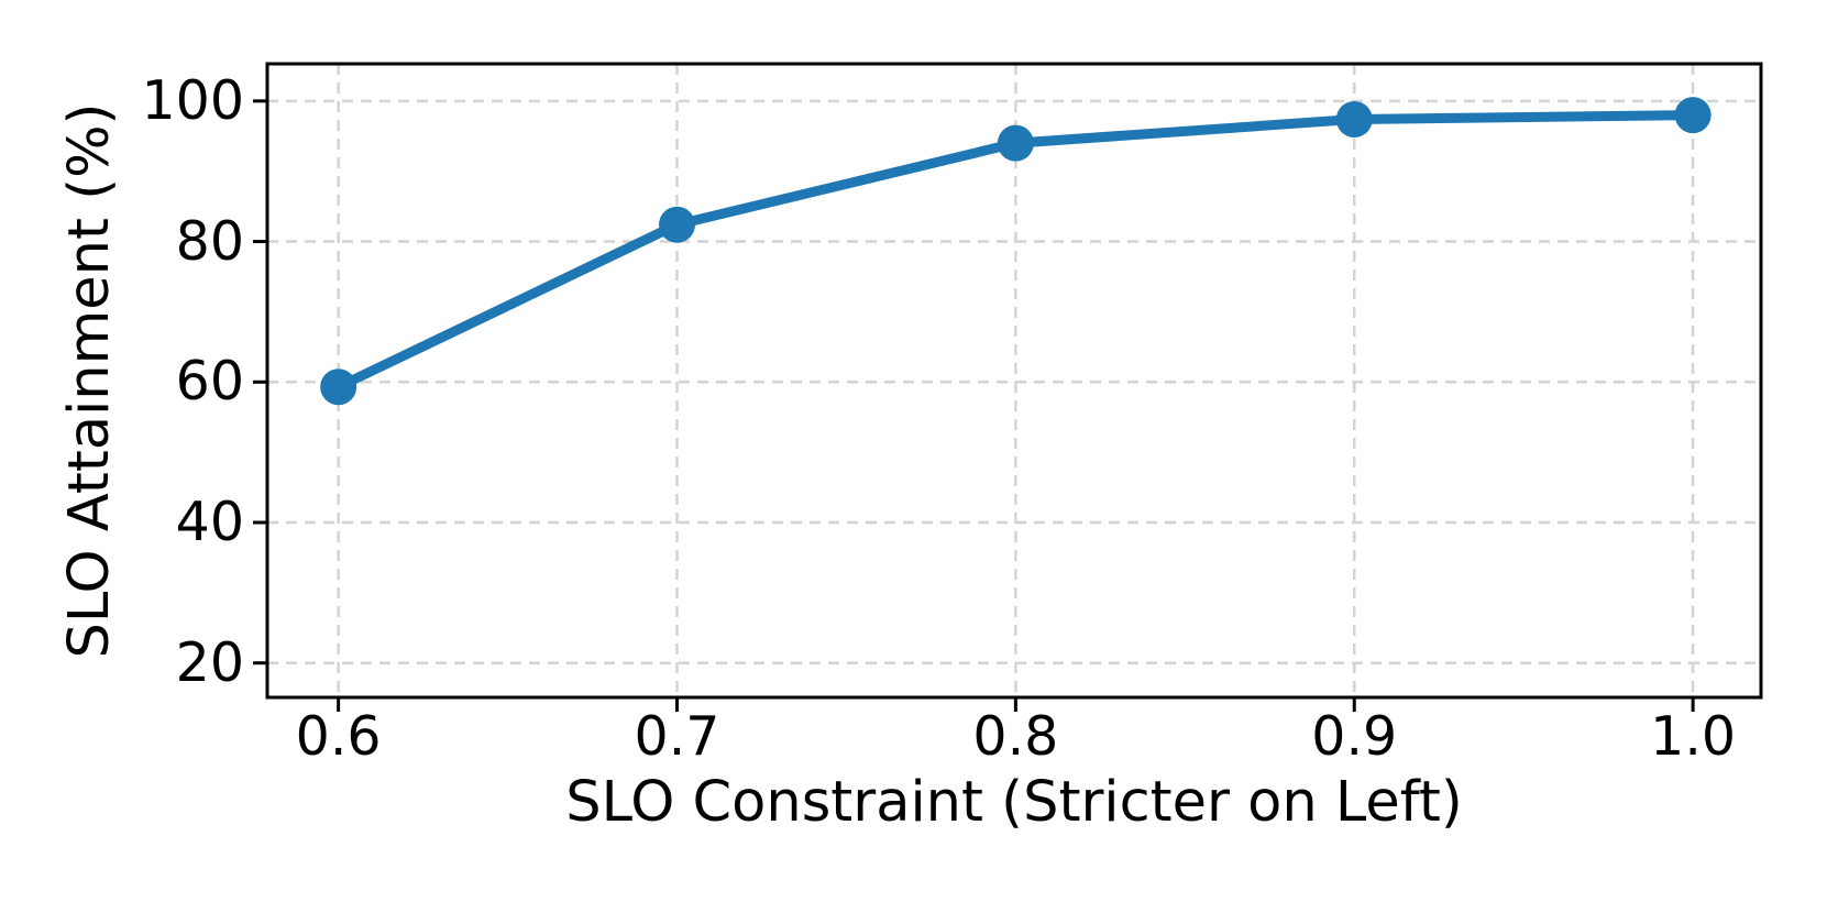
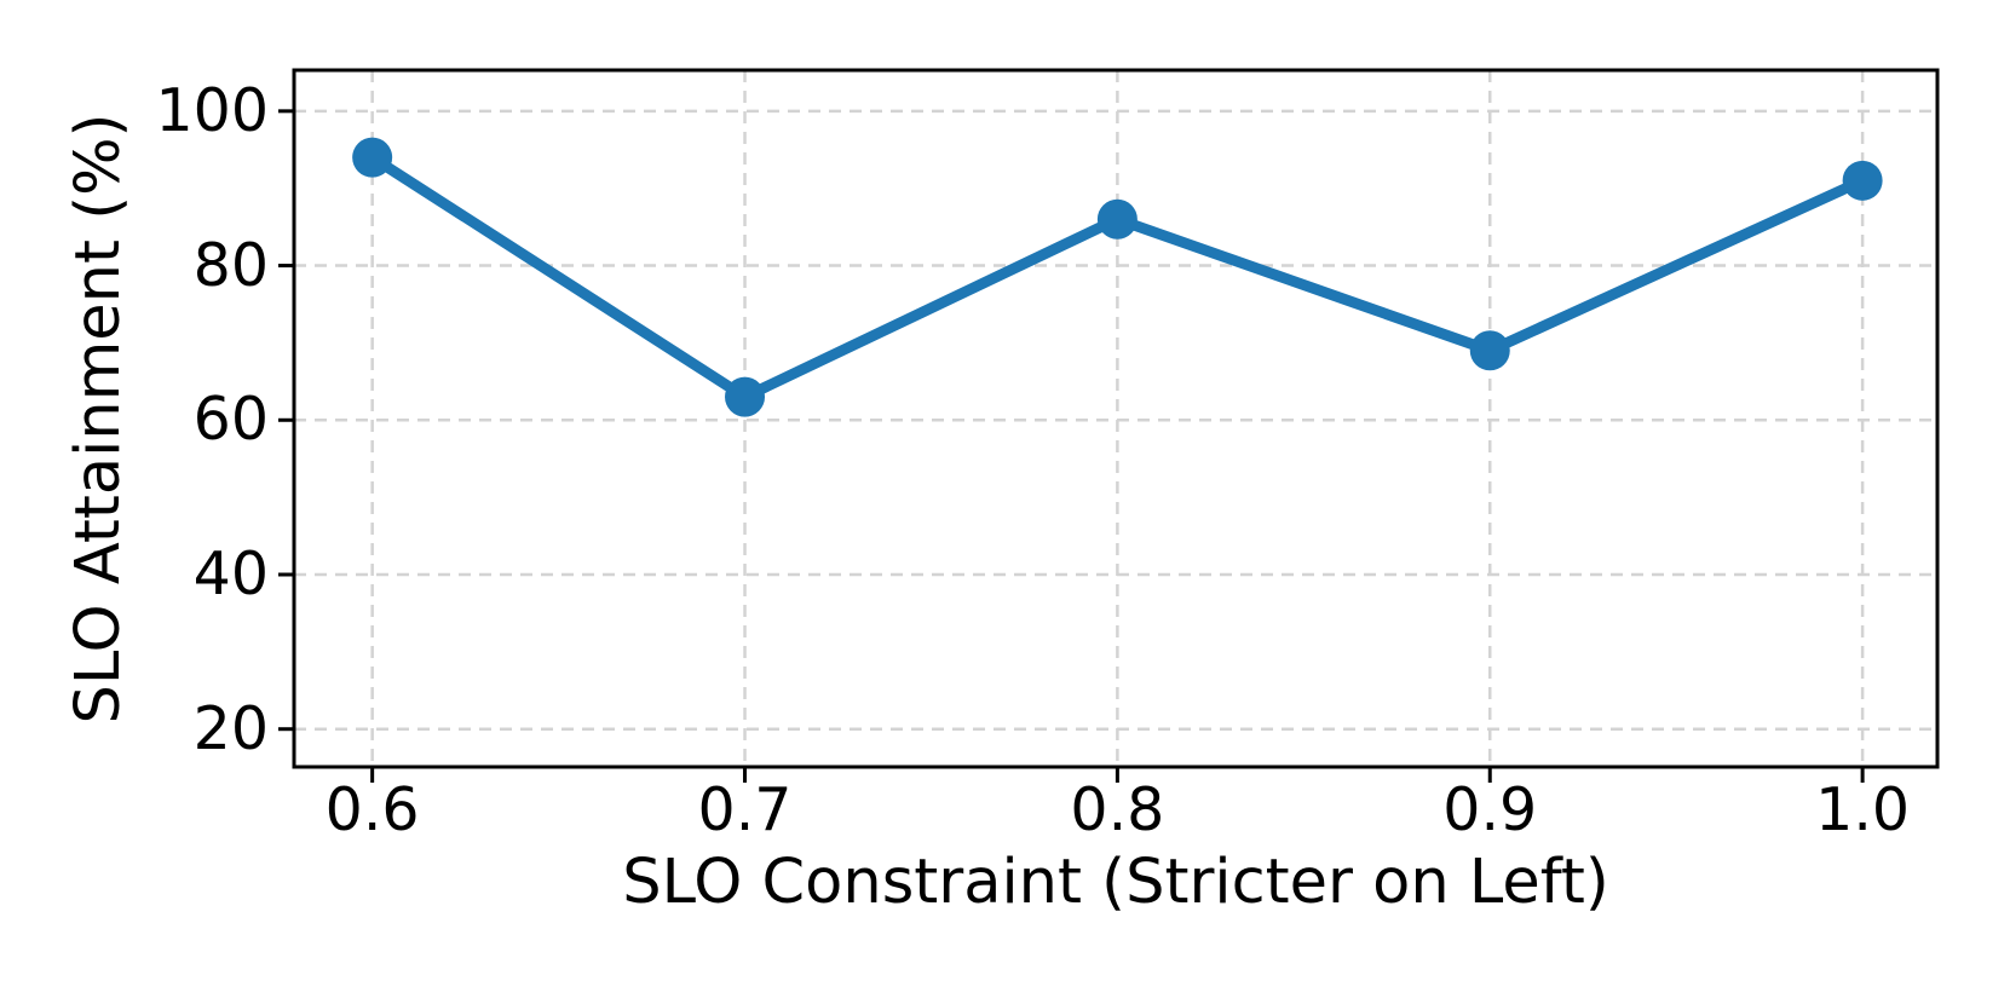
0.6: 59 -> 94
0.7: 82 -> 63
0.8: 94 -> 86
0.9: 97 -> 69
1.0: 98 -> 91
